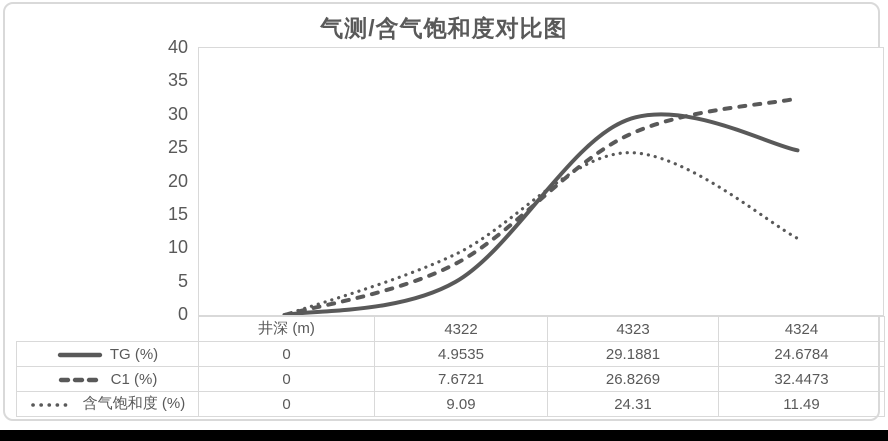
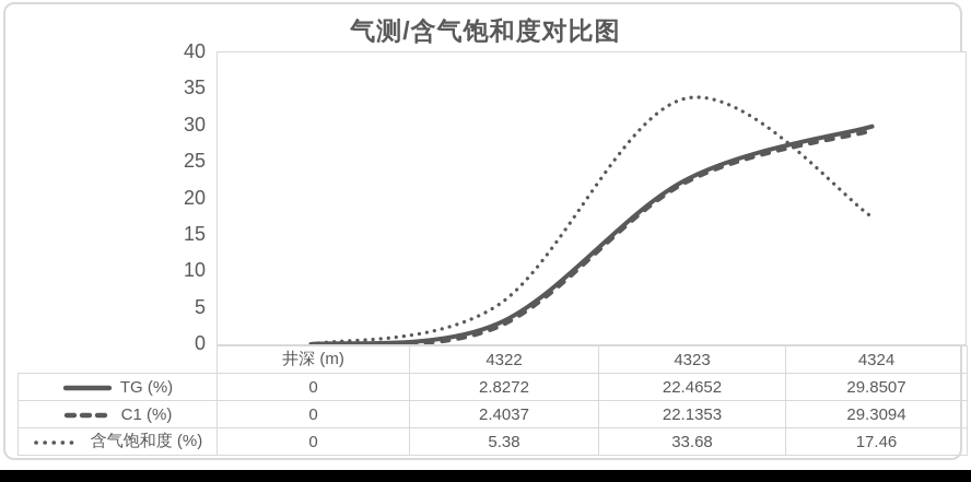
TG (%)/4322: 4.9535 -> 2.8272
C1 (%)/4322: 7.6721 -> 2.4037
含气饱和度 (%)/4322: 9.09 -> 5.38
TG (%)/4323: 29.1881 -> 22.4652
C1 (%)/4323: 26.8269 -> 22.1353
含气饱和度 (%)/4323: 24.31 -> 33.68
TG (%)/4324: 24.6784 -> 29.8507
C1 (%)/4324: 32.4473 -> 29.3094
含气饱和度 (%)/4324: 11.49 -> 17.46
